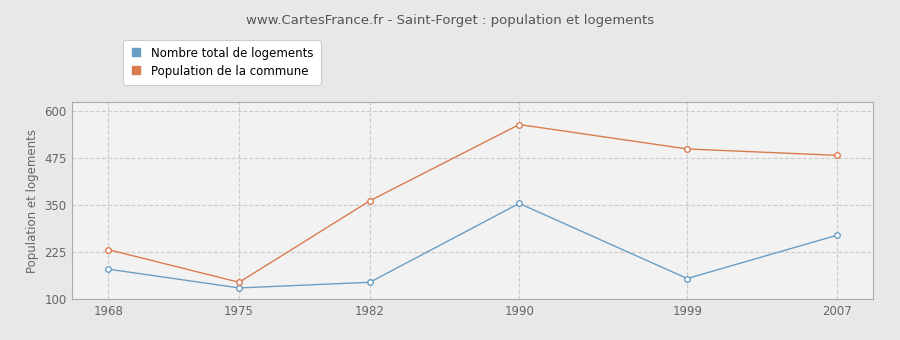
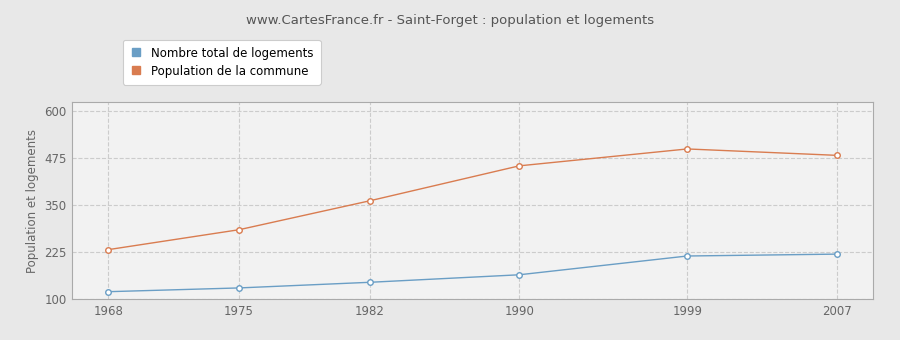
Nombre total de logements/1968: 180 -> 120
Population de la commune/1975: 145 -> 285
Nombre total de logements/1990: 355 -> 165
Population de la commune/1990: 565 -> 455
Nombre total de logements/1999: 155 -> 215
Nombre total de logements/2007: 270 -> 220
